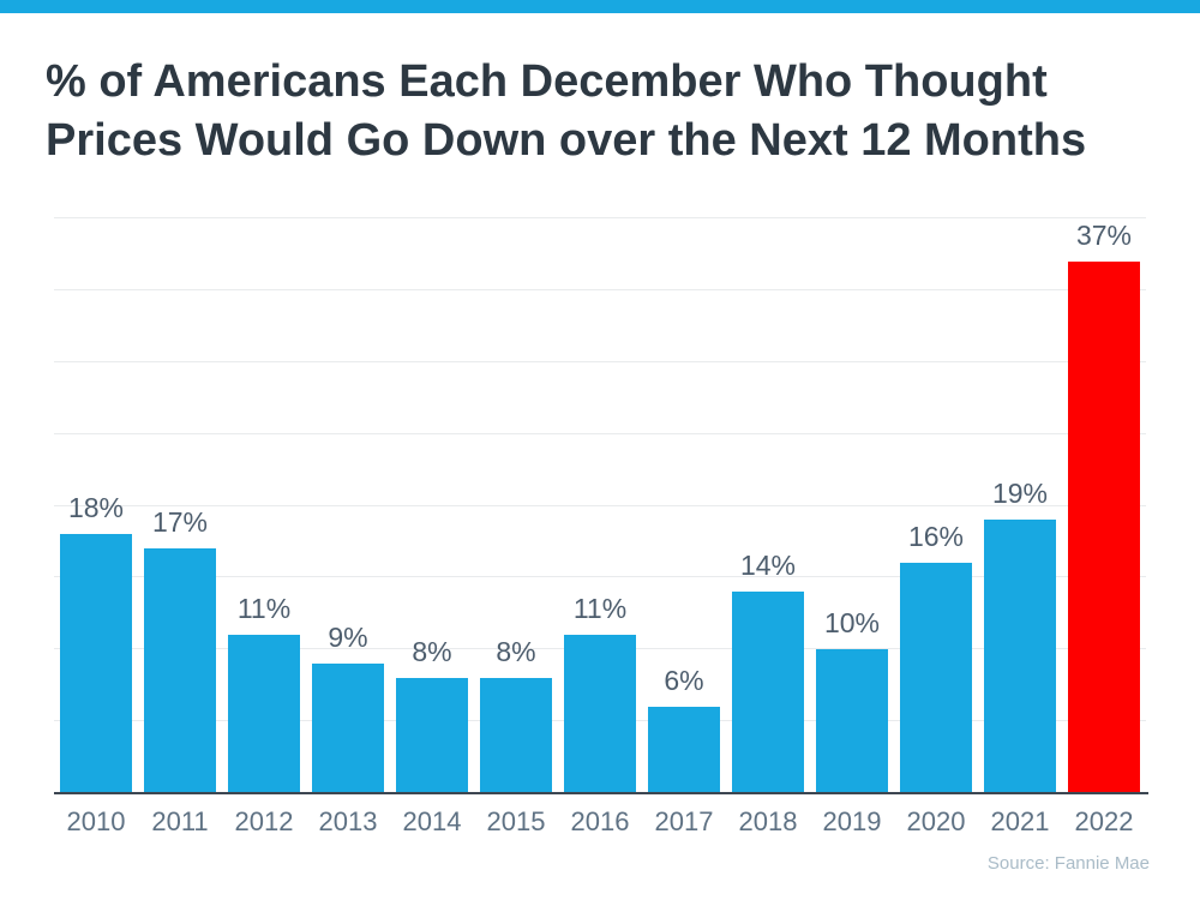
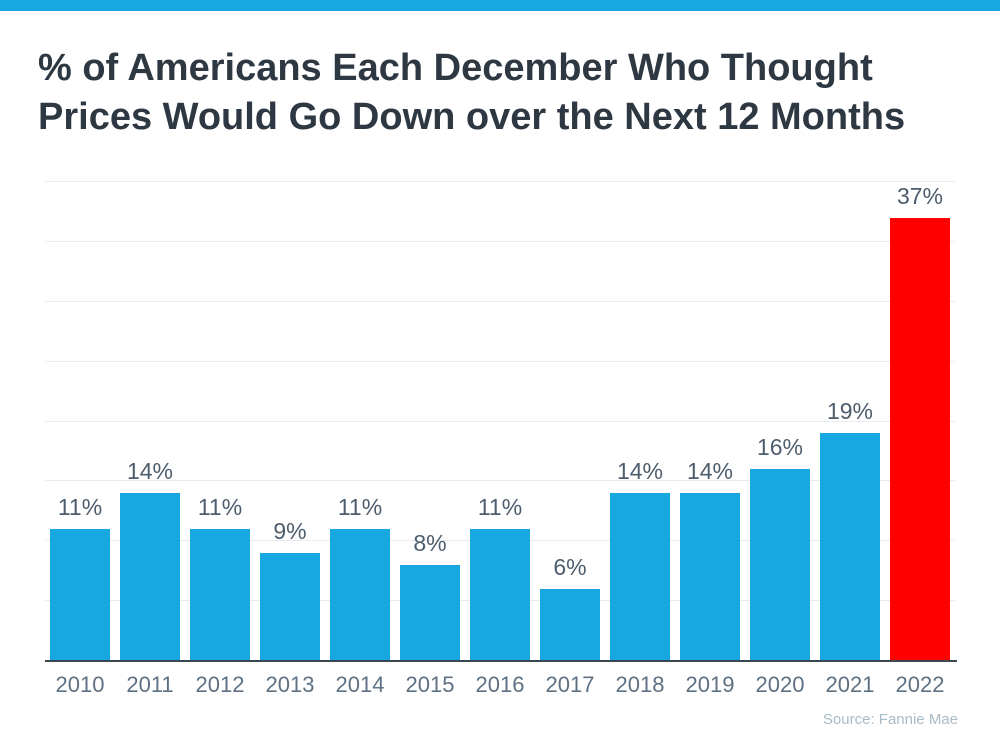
2010: 18% -> 11%
2011: 17% -> 14%
2014: 8% -> 11%
2019: 10% -> 14%
